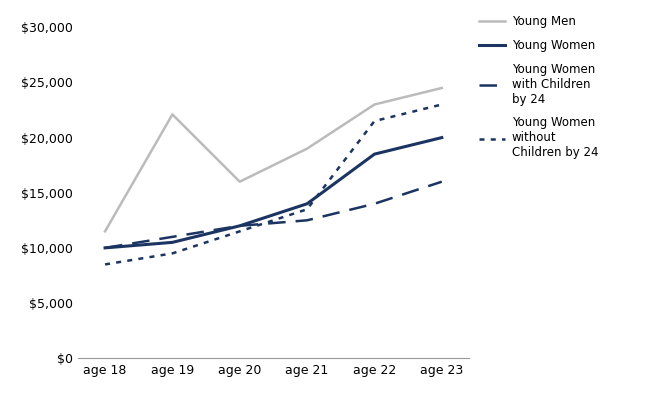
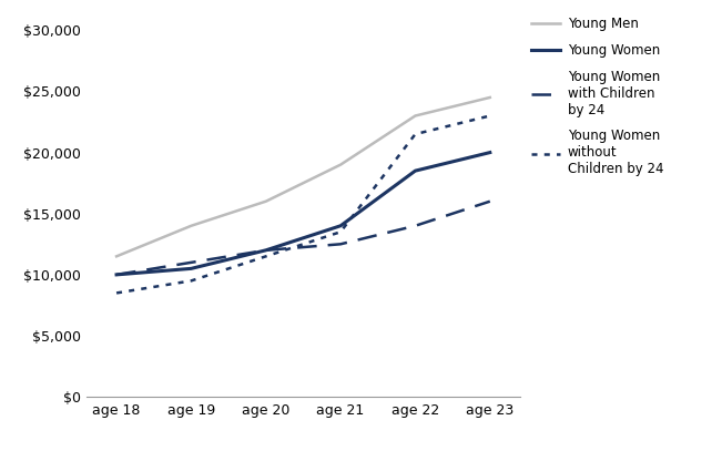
Young Men/age 19: $22,100 -> $14,000
